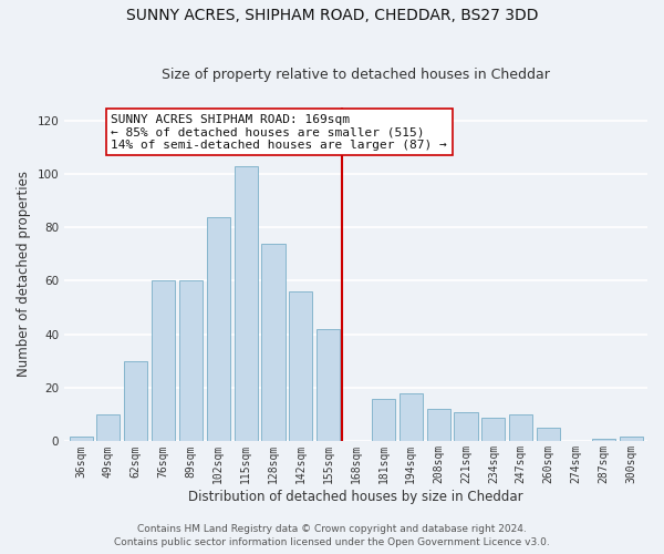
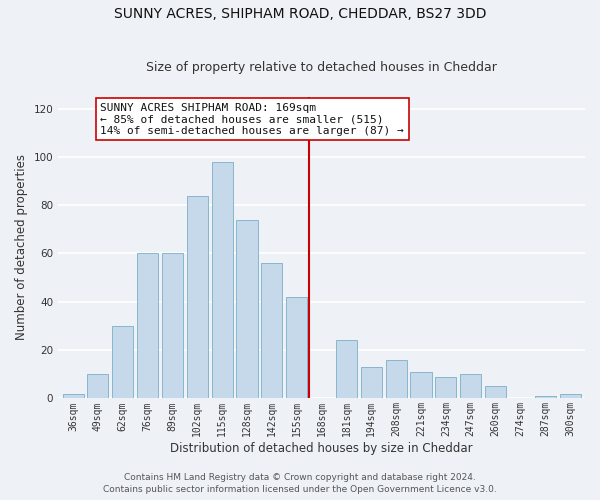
115sqm: 103 -> 98
181sqm: 16 -> 24
194sqm: 18 -> 13
208sqm: 12 -> 16
